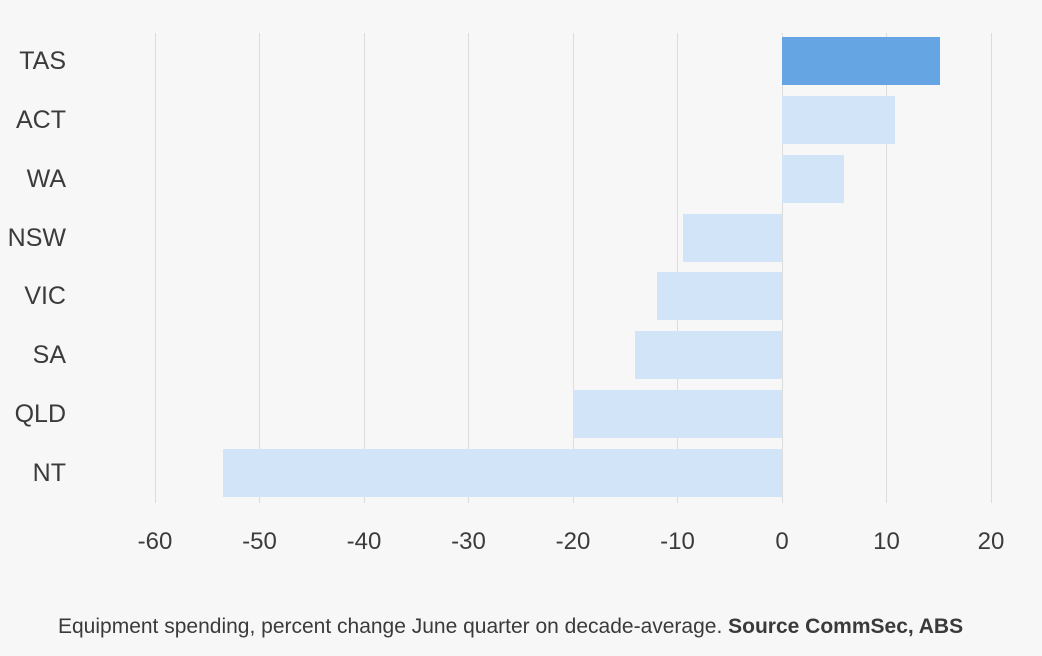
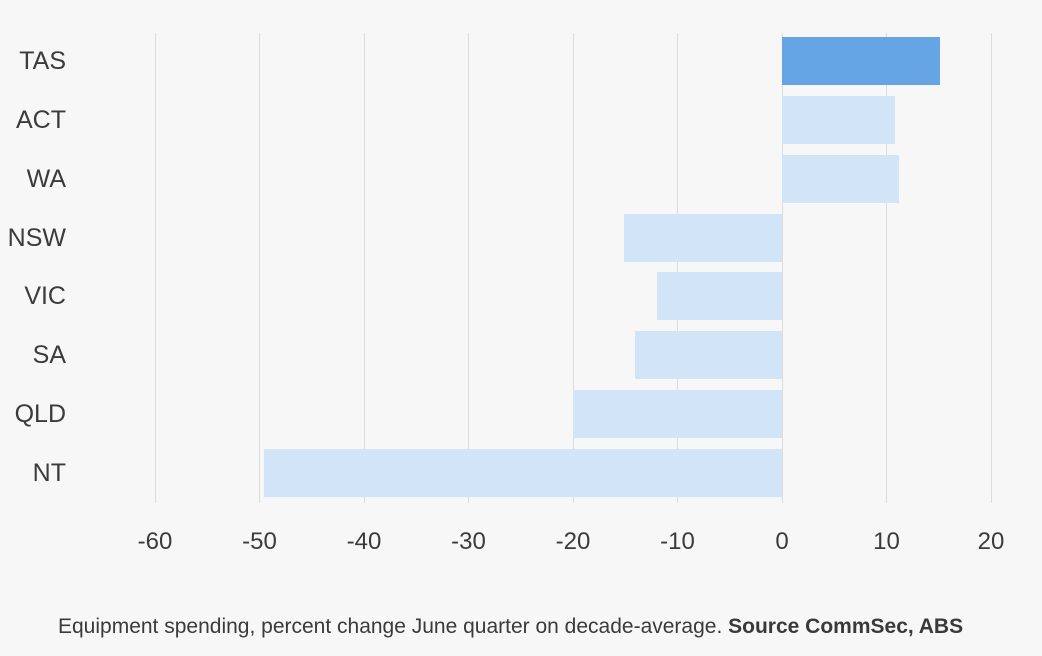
WA: 5.9 -> 11.2
NSW: -9.5 -> -15.1
NT: -53.5 -> -49.6
